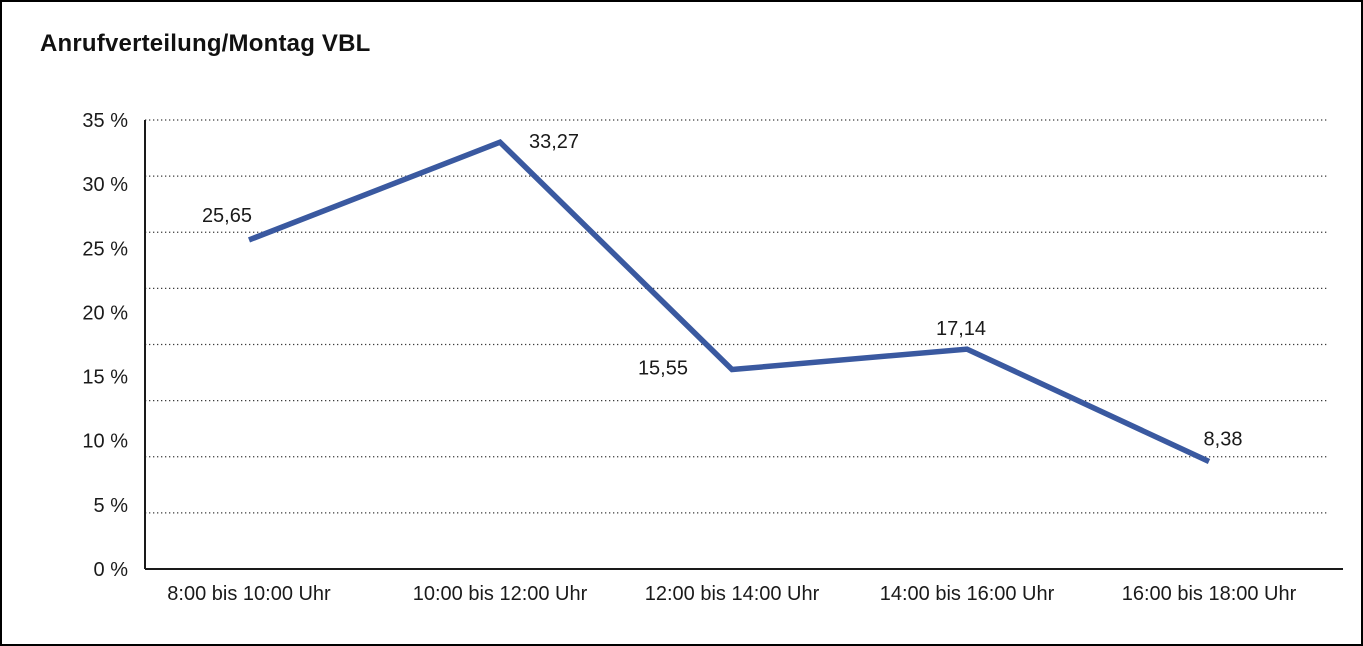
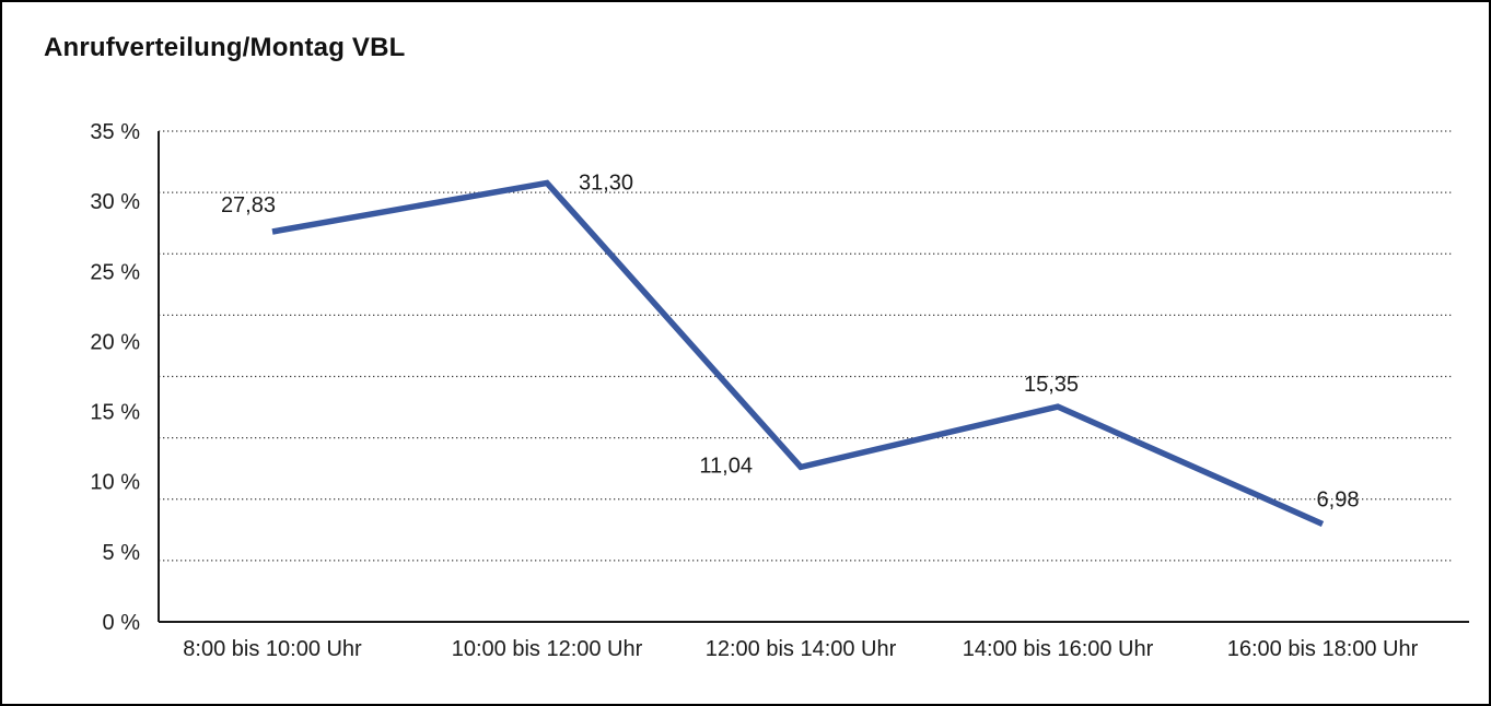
8:00 bis 10:00 Uhr: 25,65 -> 27,83
10:00 bis 12:00 Uhr: 33,27 -> 31,30
12:00 bis 14:00 Uhr: 15,55 -> 11,04
14:00 bis 16:00 Uhr: 17,14 -> 15,35
16:00 bis 18:00 Uhr: 8,38 -> 6,98
